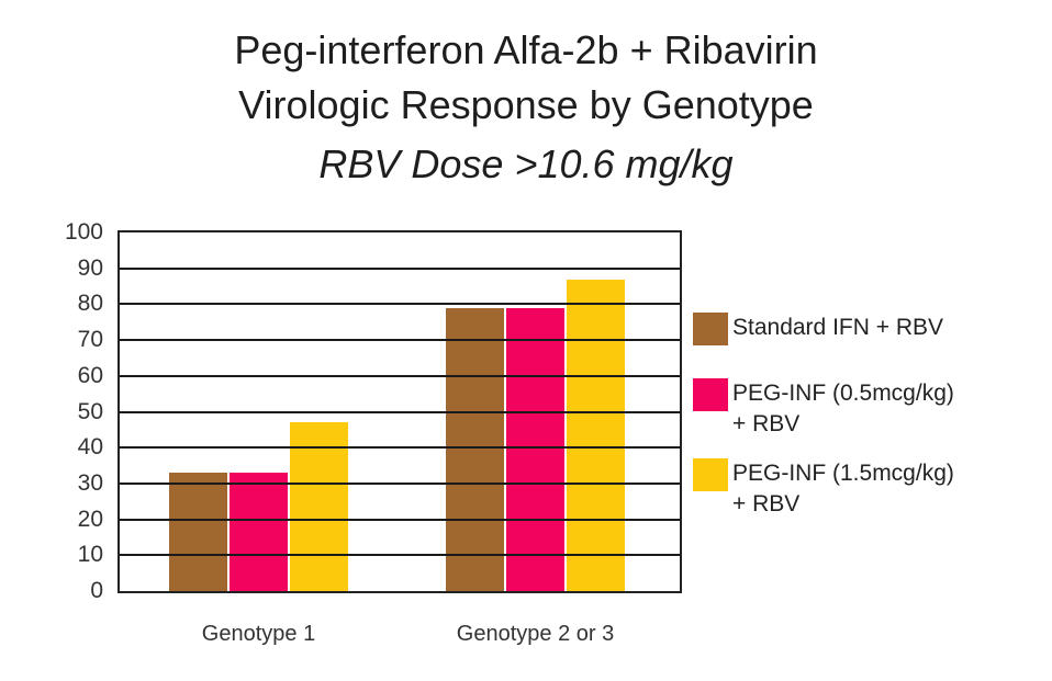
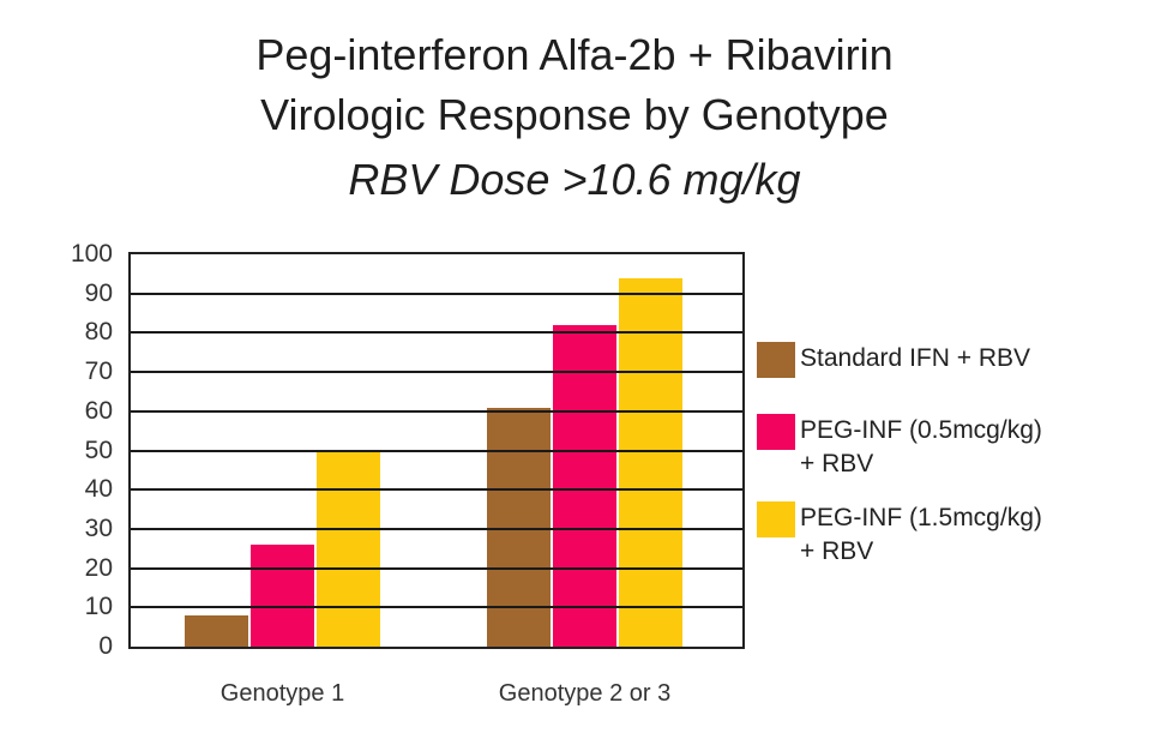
Standard IFN + RBV/Genotype 1: 33 -> 8
PEG-INF (0.5mcg/kg) + RBV/Genotype 1: 33 -> 26
PEG-INF (1.5mcg/kg) + RBV/Genotype 1: 47 -> 50
Standard IFN + RBV/Genotype 2 or 3: 79 -> 61
PEG-INF (0.5mcg/kg) + RBV/Genotype 2 or 3: 79 -> 82
PEG-INF (1.5mcg/kg) + RBV/Genotype 2 or 3: 87 -> 94
